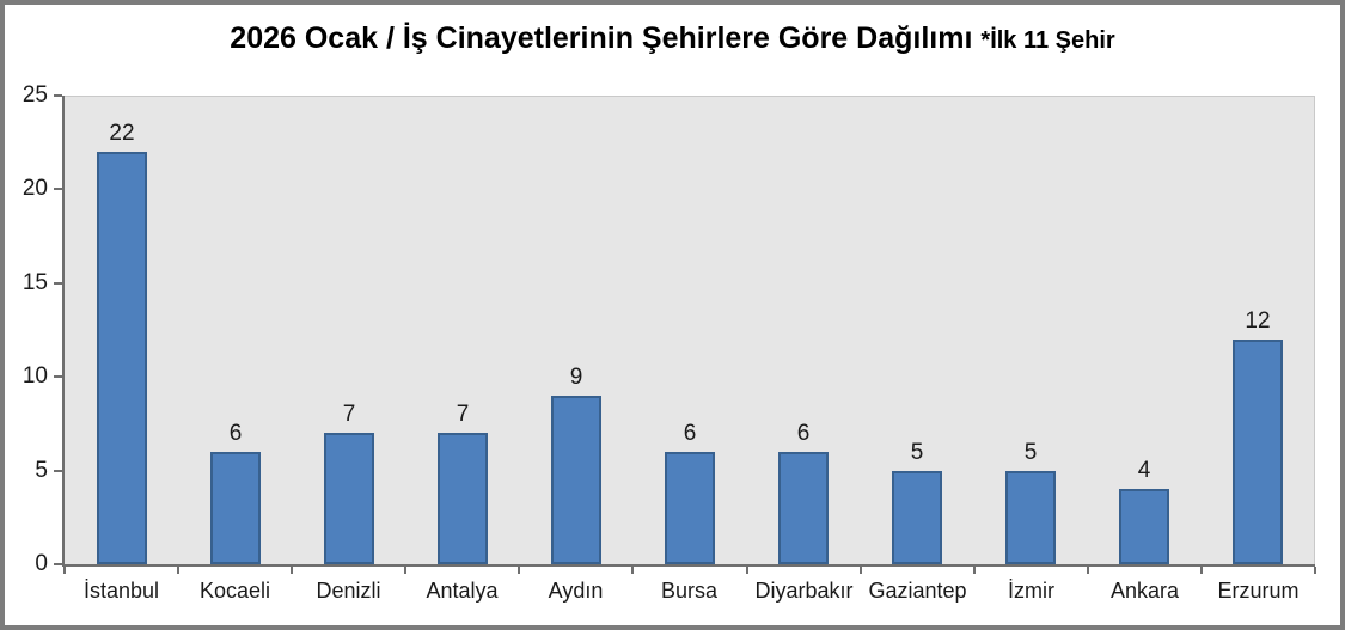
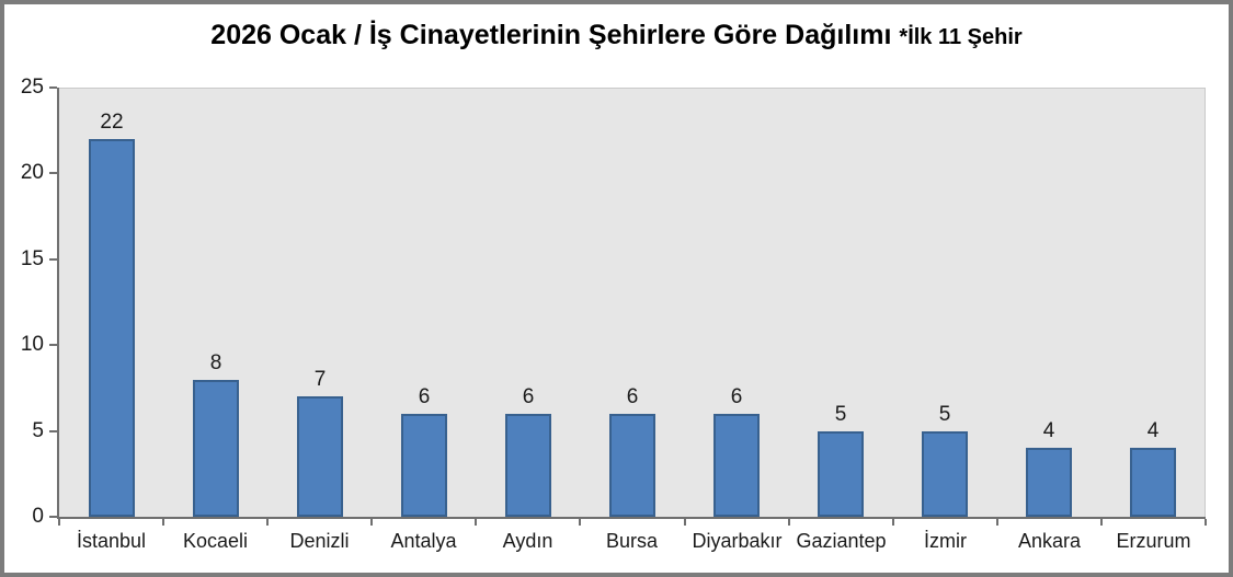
Kocaeli: 6 -> 8
Antalya: 7 -> 6
Aydın: 9 -> 6
Erzurum: 12 -> 4
